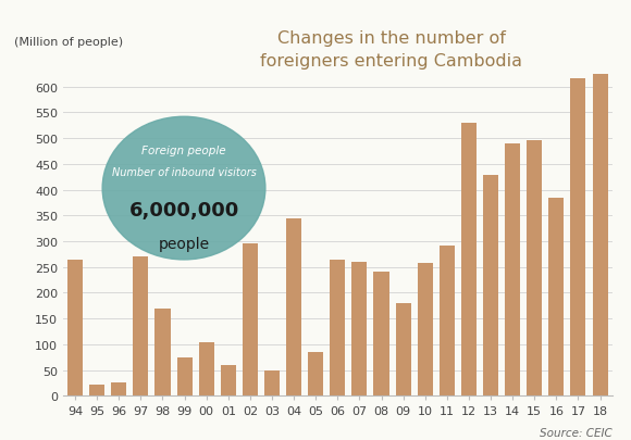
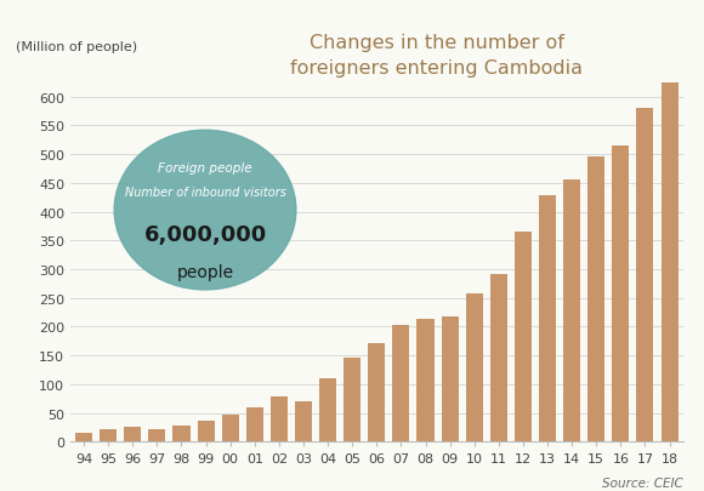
94: 265 -> 15
97: 270 -> 21
98: 170 -> 28
99: 75 -> 36
00: 105 -> 47
02: 295 -> 78
03: 50 -> 70
04: 345 -> 110
05: 85 -> 147
06: 265 -> 172
07: 260 -> 203
08: 240 -> 213
09: 180 -> 218
12: 530 -> 365
14: 490 -> 455
16: 385 -> 515
17: 615 -> 580
